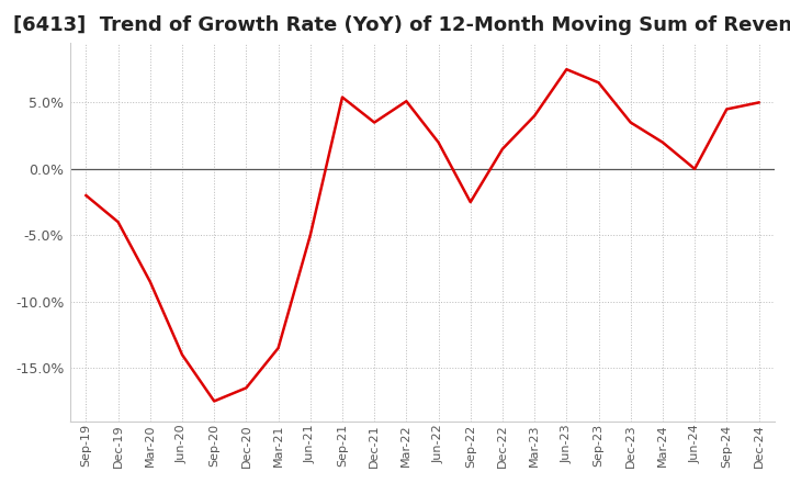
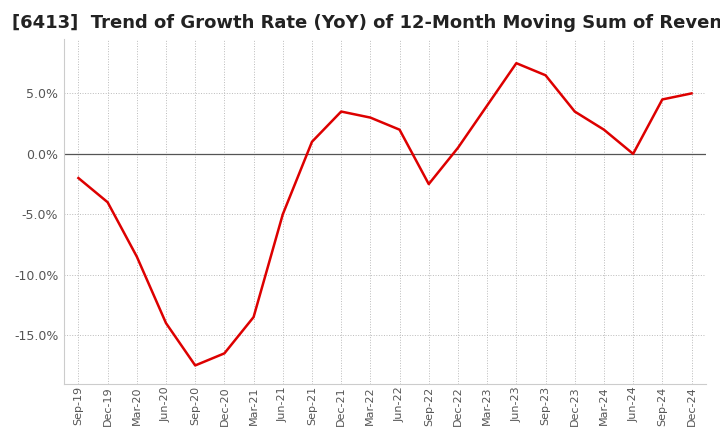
Sep-21: 5.4% -> 1.0%
Mar-22: 5.1% -> 3.0%
Dec-22: 1.5% -> 0.5%
